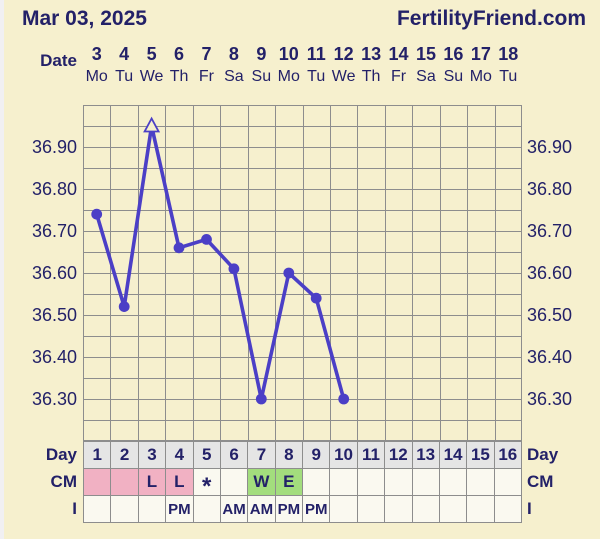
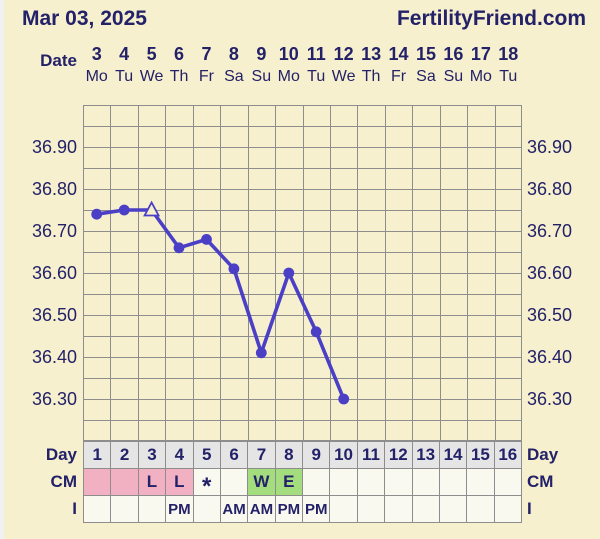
2: 36.52 -> 36.75
3: 36.95 -> 36.75
7: 36.30 -> 36.41
9: 36.54 -> 36.46
